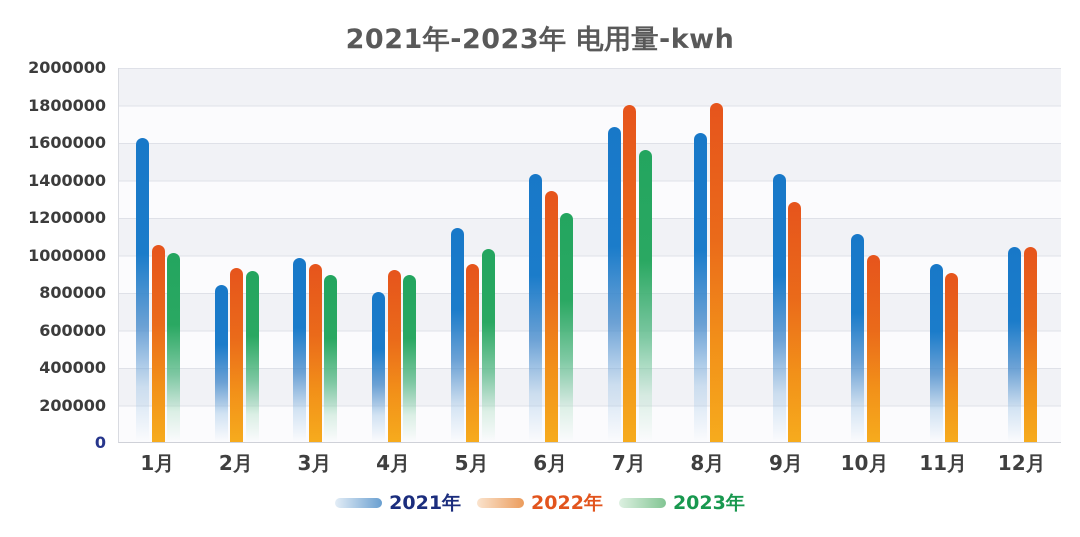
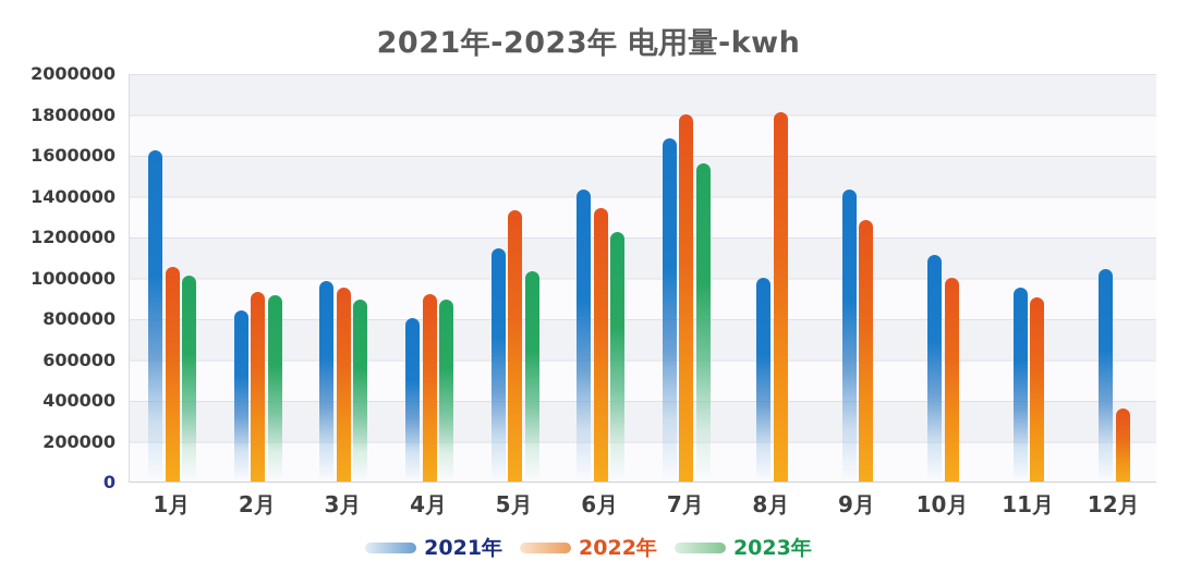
2022年/5月: 950000 -> 1330000
2021年/8月: 1650000 -> 1000000
2022年/12月: 1040000 -> 360000
